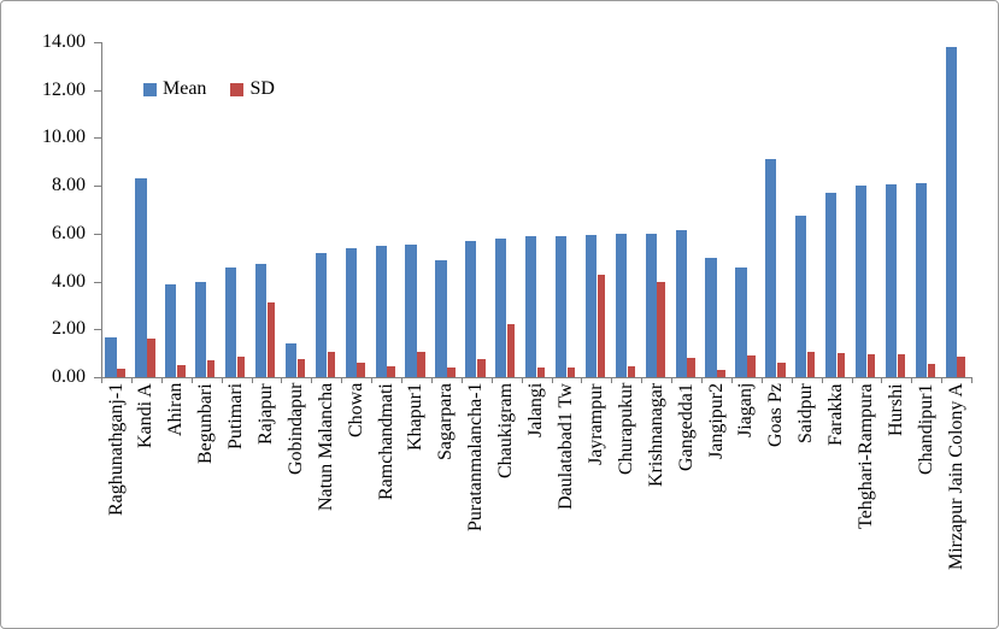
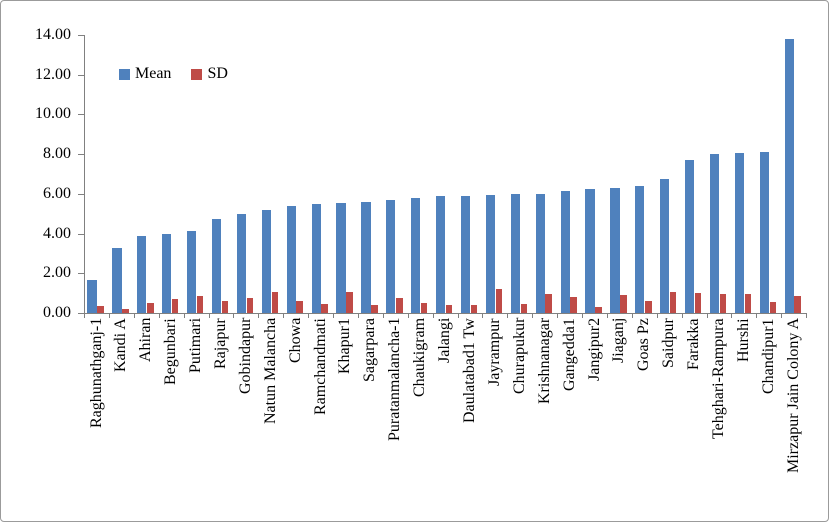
Mean/Kandi A: 8.3 -> 3.3
SD/Kandi A: 1.6 -> 0.2
Mean/Putimari: 4.6 -> 4.2
SD/Rajapur: 3.1 -> 0.6
Mean/Gobindapur: 1.4 -> 5.0
Mean/Sagarpara: 4.9 -> 5.6
SD/Chaukigram: 2.2 -> 0.5
SD/Jayrampur: 4.3 -> 1.2
SD/Krishnanagar: 4.0 -> 0.9
Mean/Jangipur2: 5.0 -> 6.2
Mean/Jiaganj: 4.6 -> 6.3
Mean/Goas Pz: 9.1 -> 6.4
